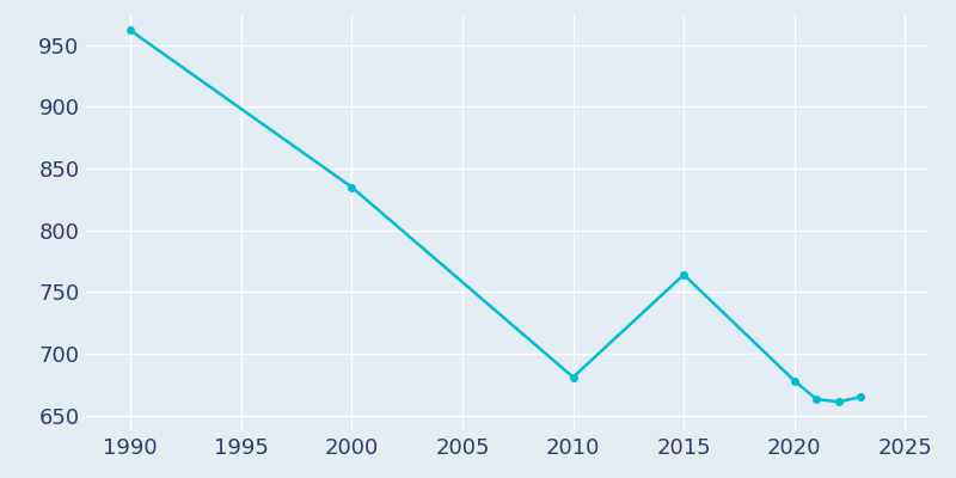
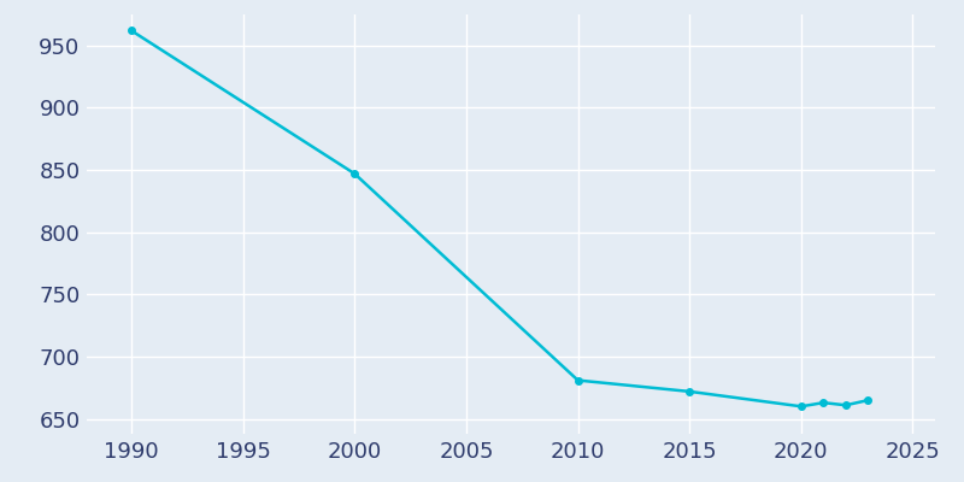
2000: 835 -> 847
2015: 764 -> 672
2020: 678 -> 660
